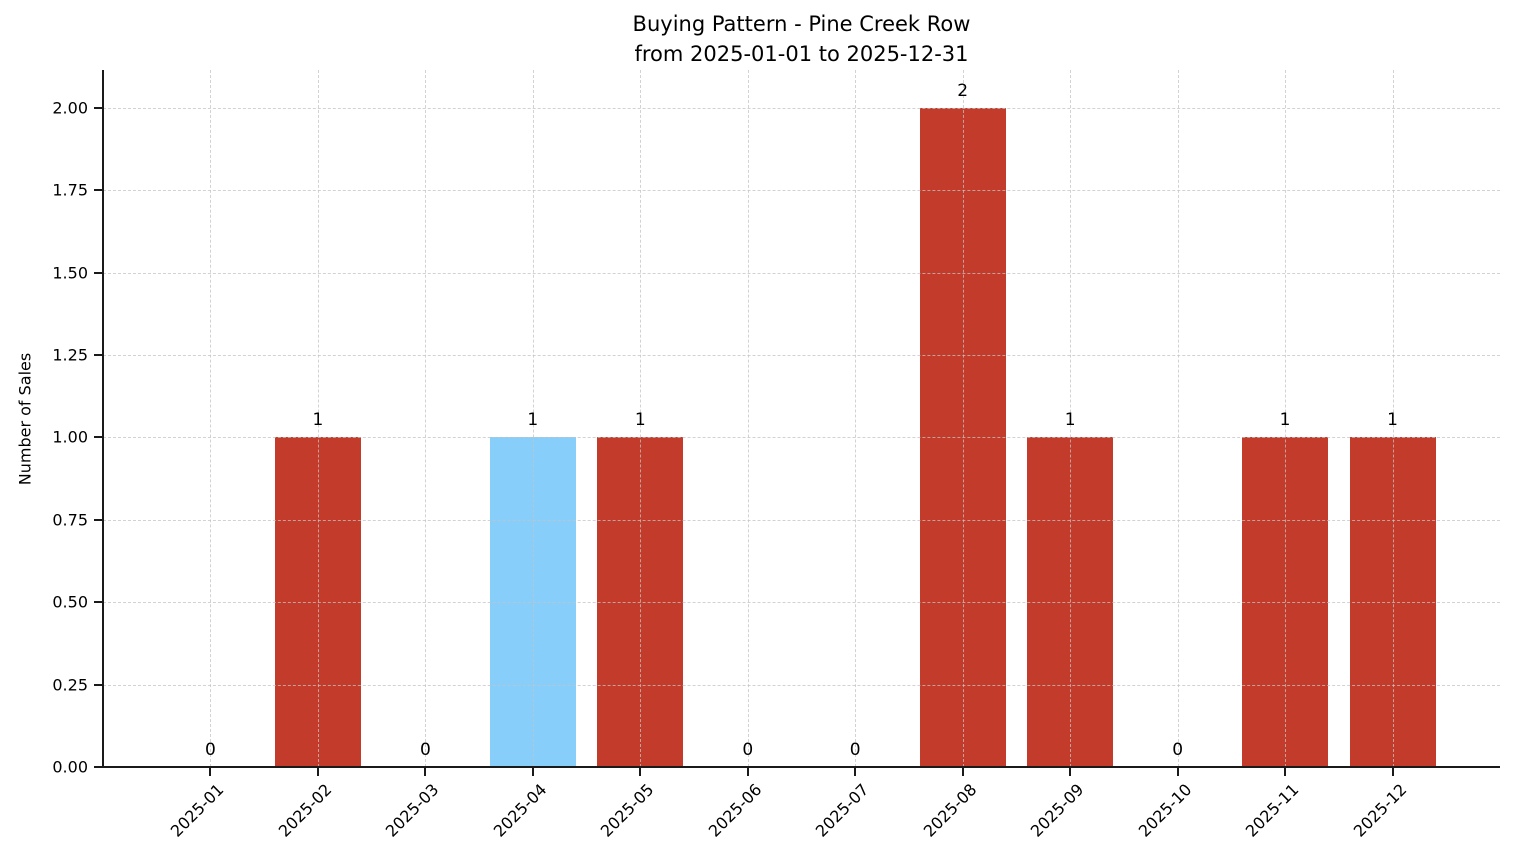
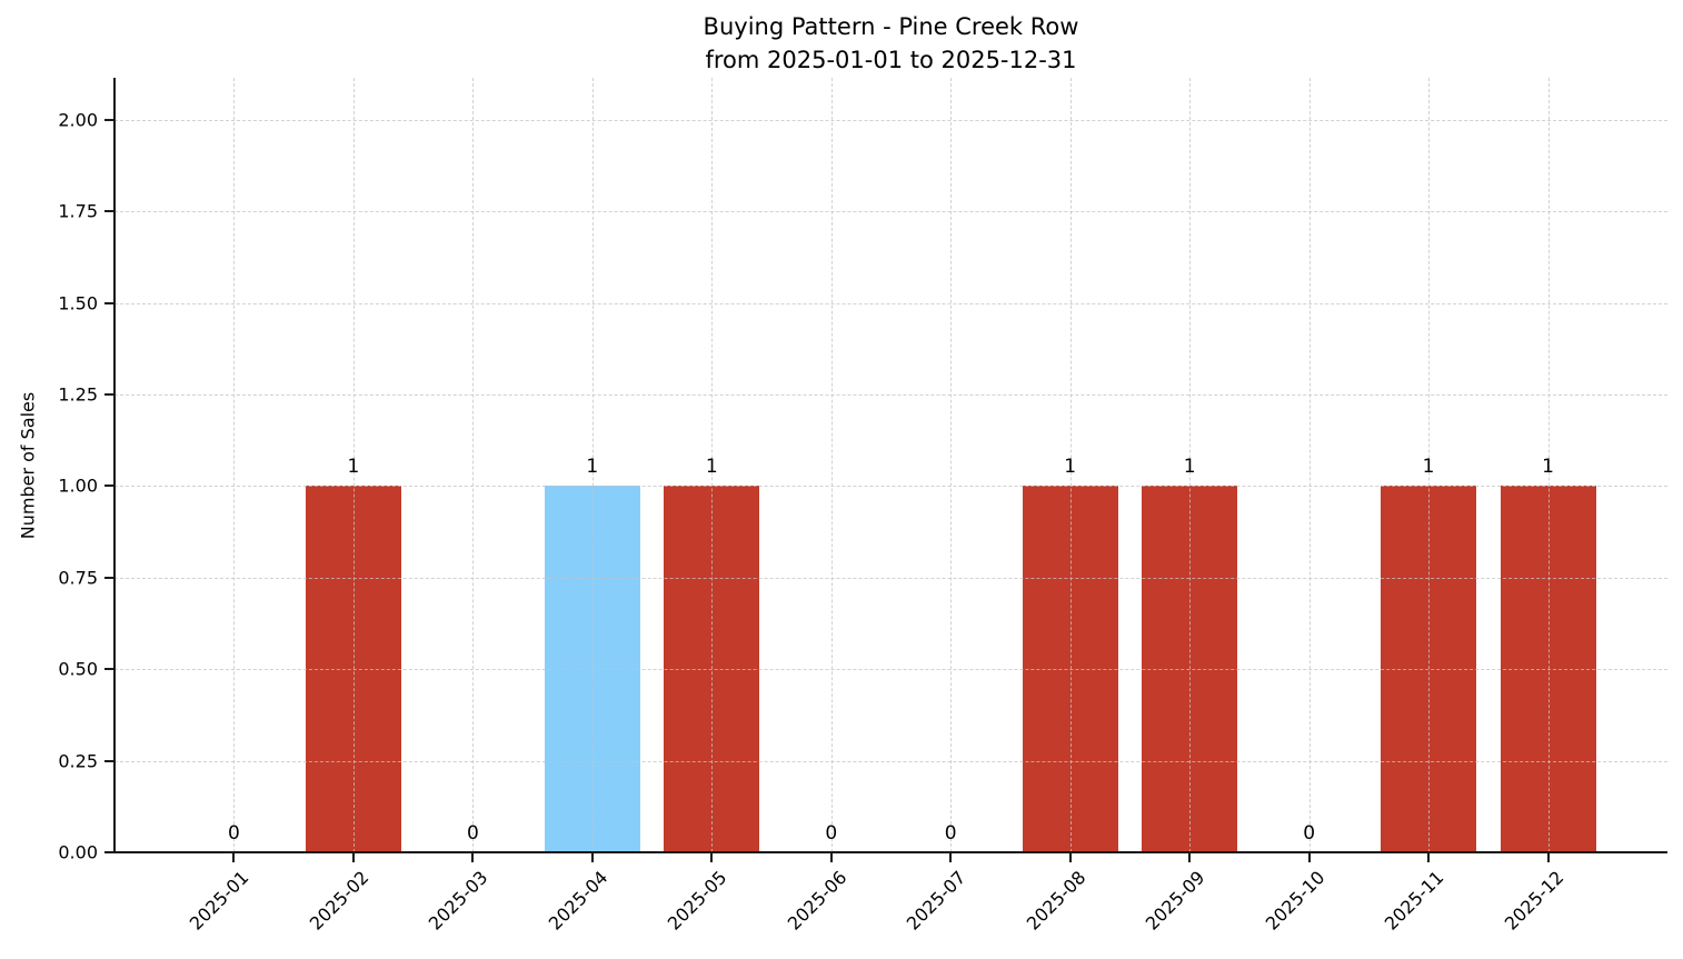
2025-08: 2 -> 1
